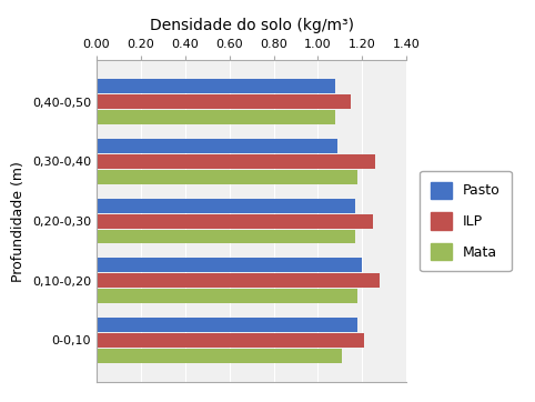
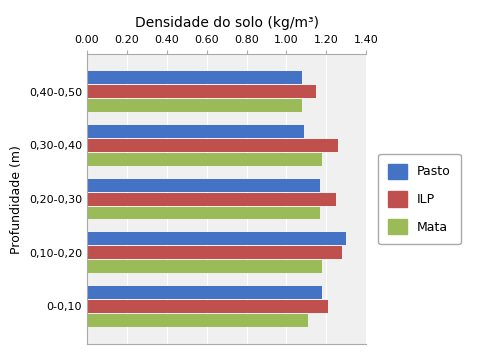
Pasto/0,10-0,20: 1.20 -> 1.30
